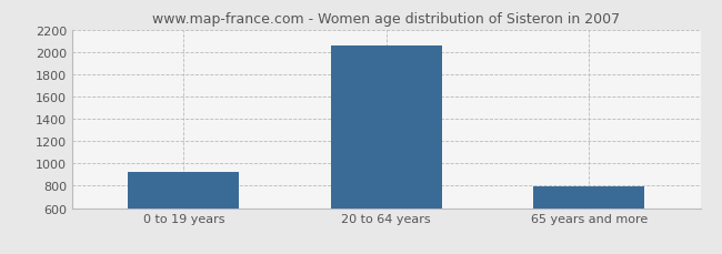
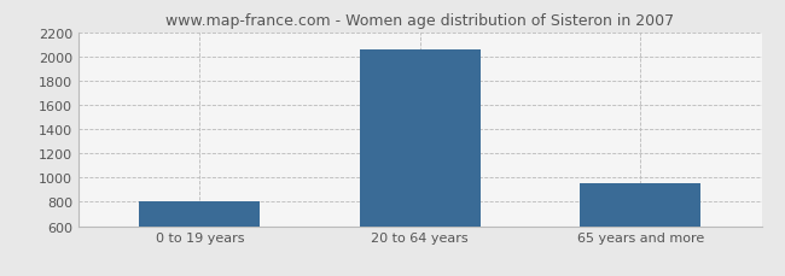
0 to 19 years: 920 -> 800
65 years and more: 790 -> 960
